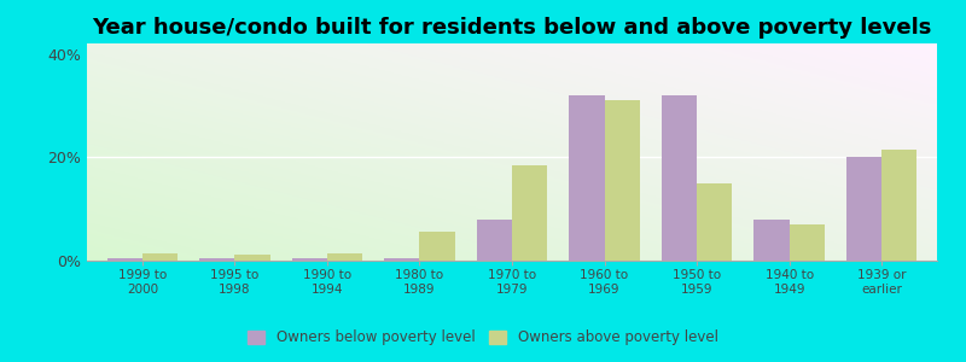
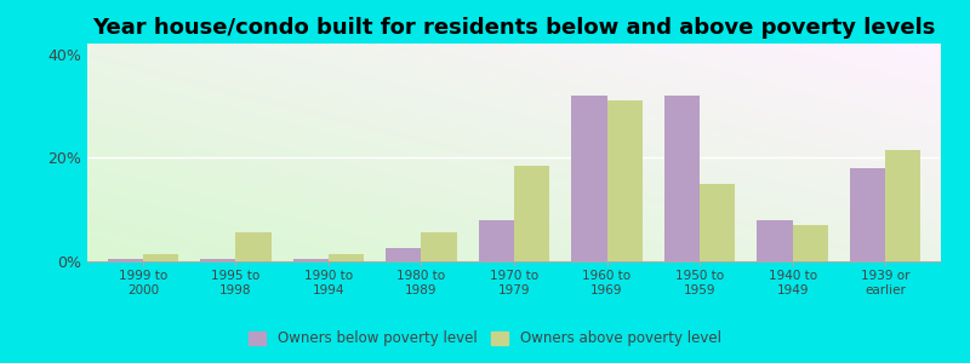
Owners above poverty level/1995 to 1998: 1.2% -> 5.5%
Owners below poverty level/1980 to 1989: 0.5% -> 2.5%
Owners below poverty level/1939 or earlier: 20.0% -> 18.0%
